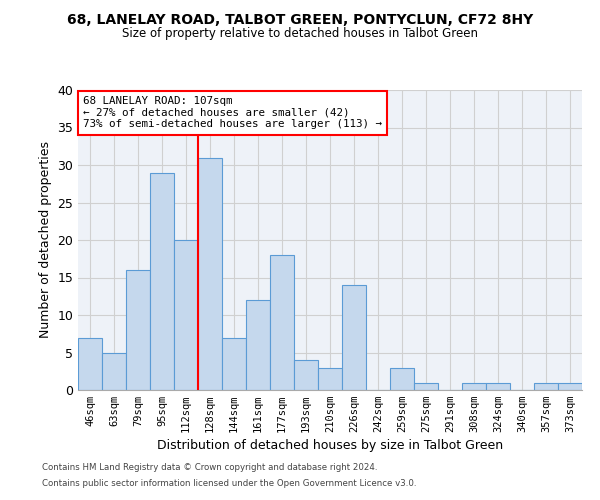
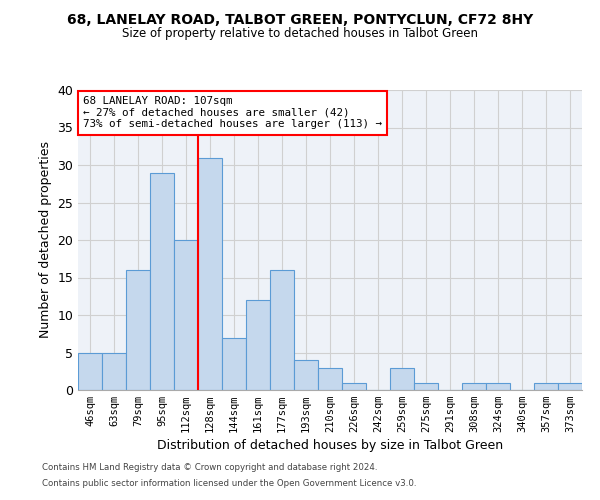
46sqm: 7 -> 5
177sqm: 18 -> 16
226sqm: 14 -> 1
